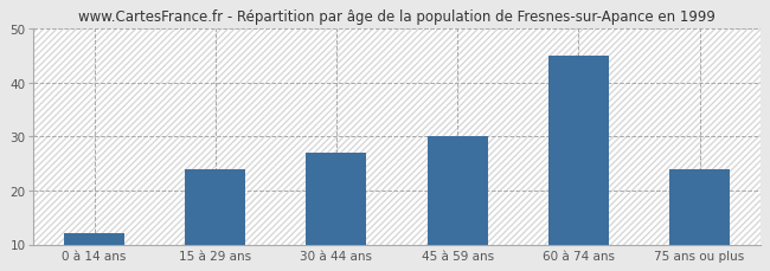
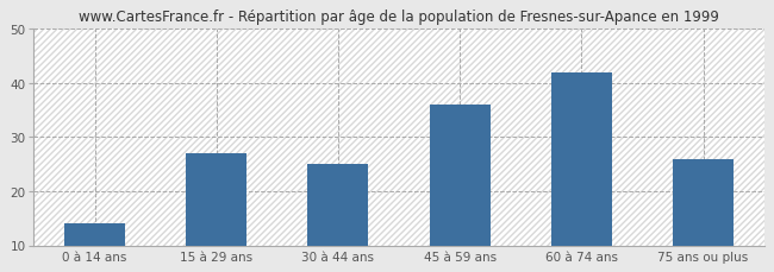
0 à 14 ans: 12 -> 14
15 à 29 ans: 24 -> 27
30 à 44 ans: 27 -> 25
45 à 59 ans: 30 -> 36
60 à 74 ans: 45 -> 42
75 ans ou plus: 24 -> 26
